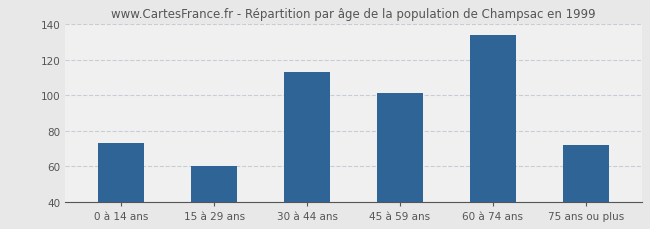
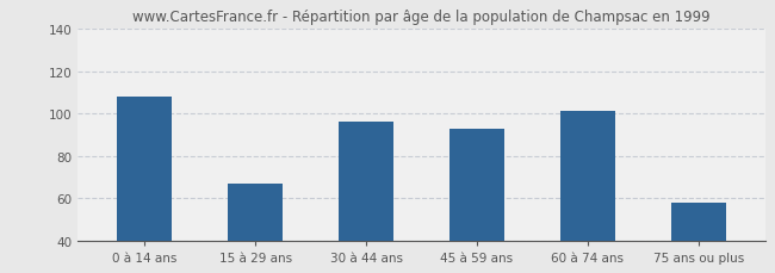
0 à 14 ans: 73 -> 108
15 à 29 ans: 60 -> 67
30 à 44 ans: 113 -> 96
45 à 59 ans: 101 -> 93
60 à 74 ans: 134 -> 101
75 ans ou plus: 72 -> 58
